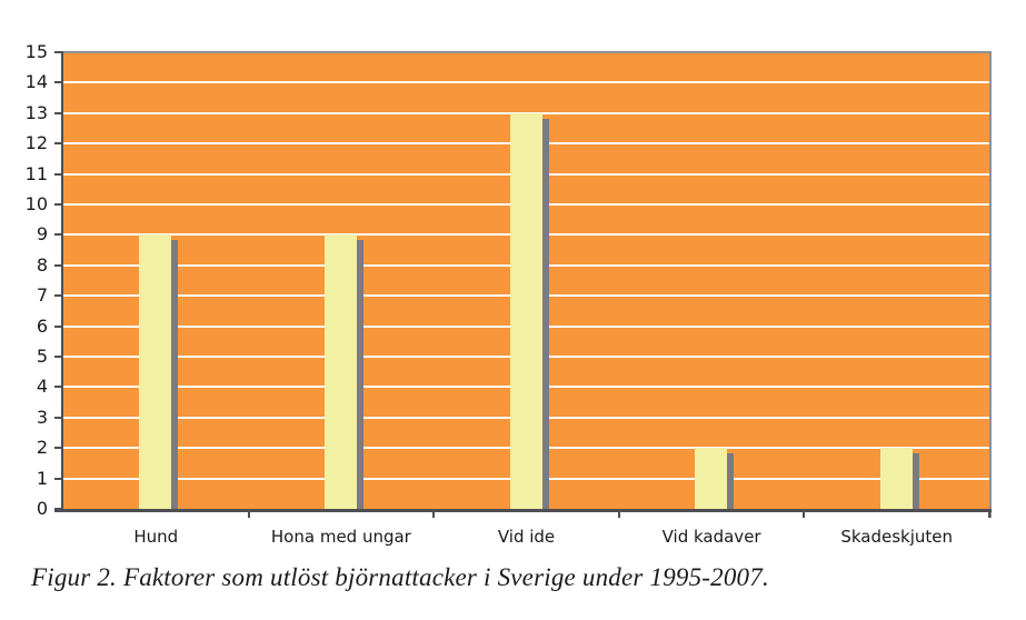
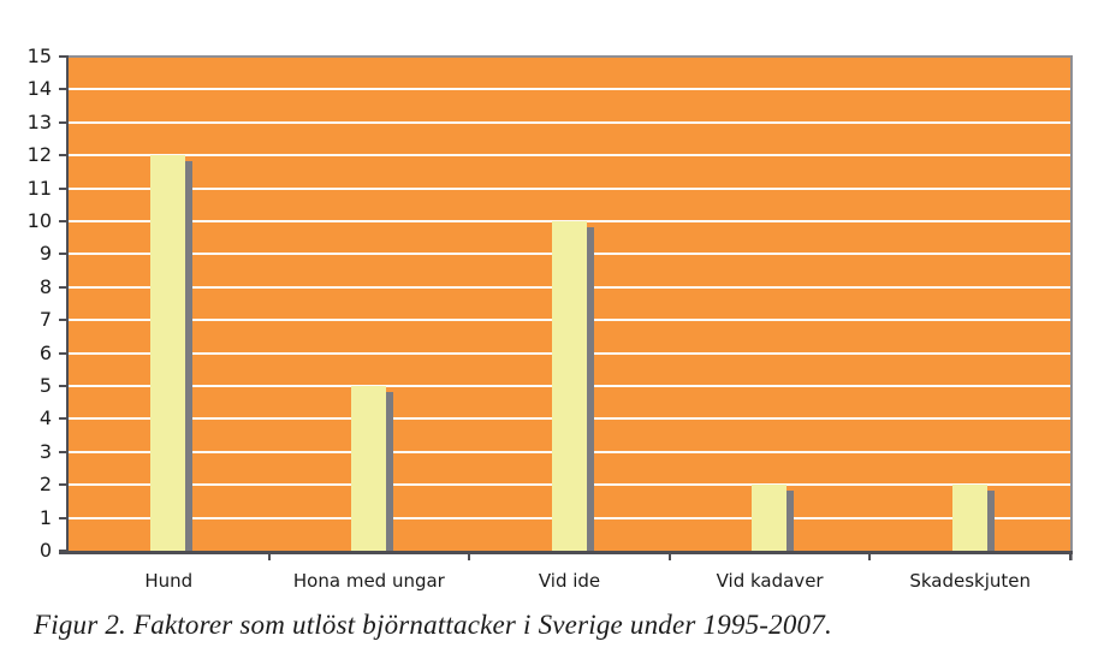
Hund: 9 -> 12
Hona med ungar: 9 -> 5
Vid ide: 13 -> 10
